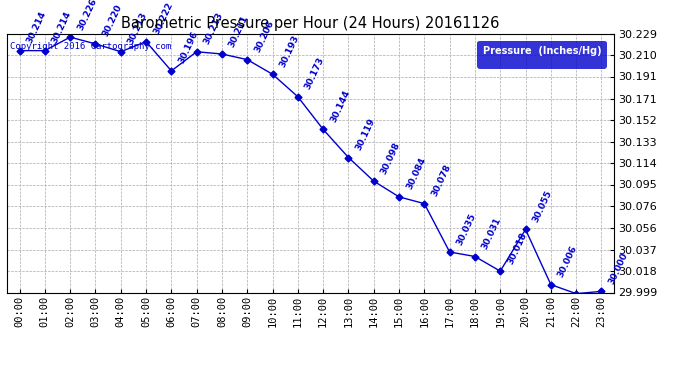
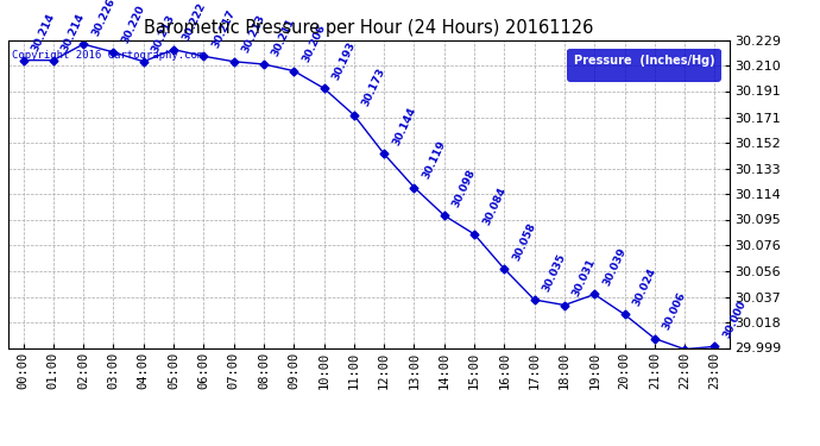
06:00: 30.196 -> 30.217
16:00: 30.078 -> 30.058
19:00: 30.018 -> 30.039
20:00: 30.055 -> 30.024
